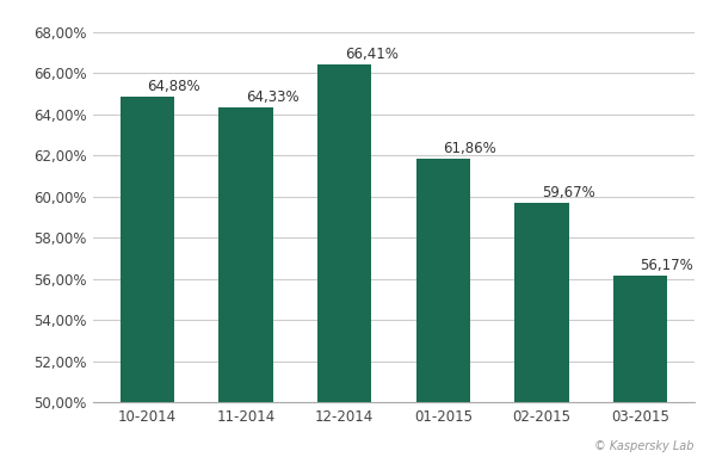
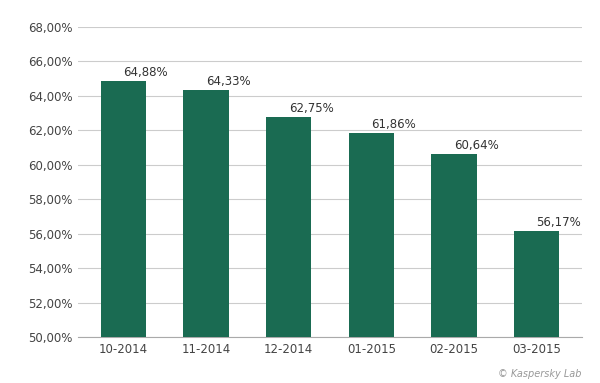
12-2014: 66,41% -> 62,75%
02-2015: 59,67% -> 60,64%
